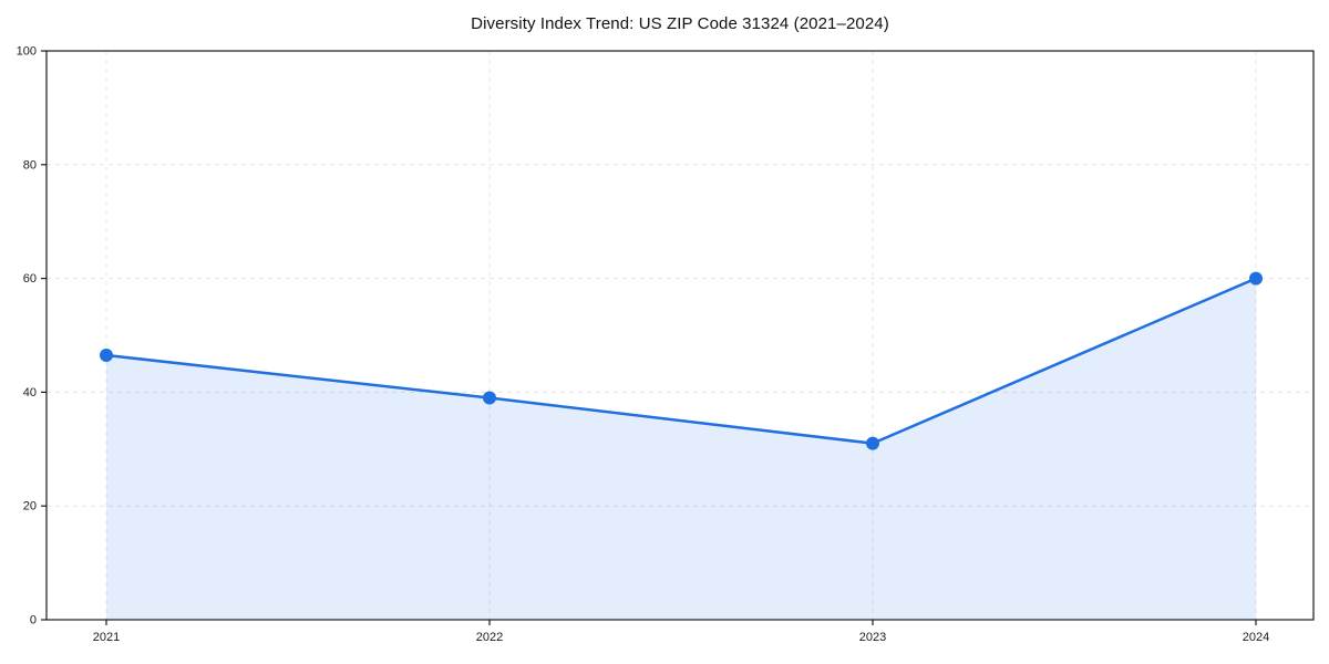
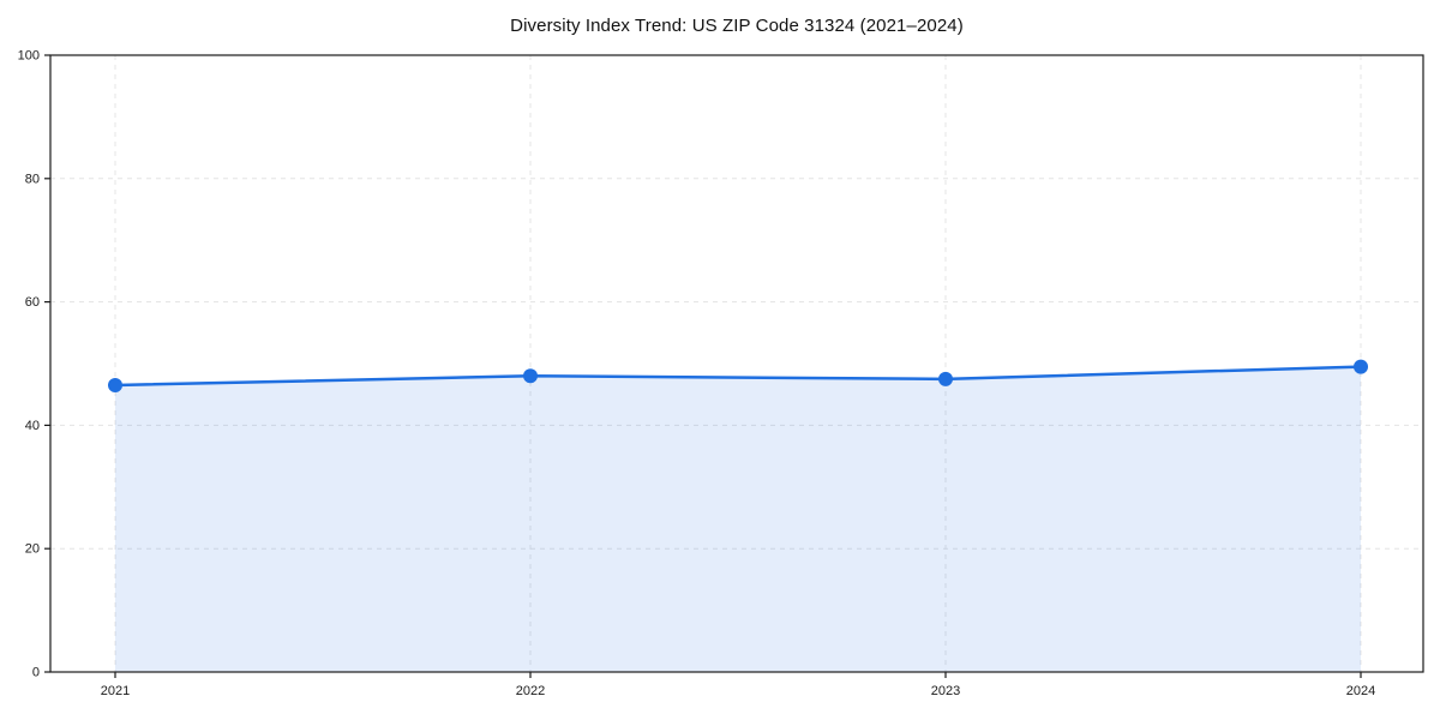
2022: 39 -> 48
2023: 31 -> 48
2024: 60 -> 50
